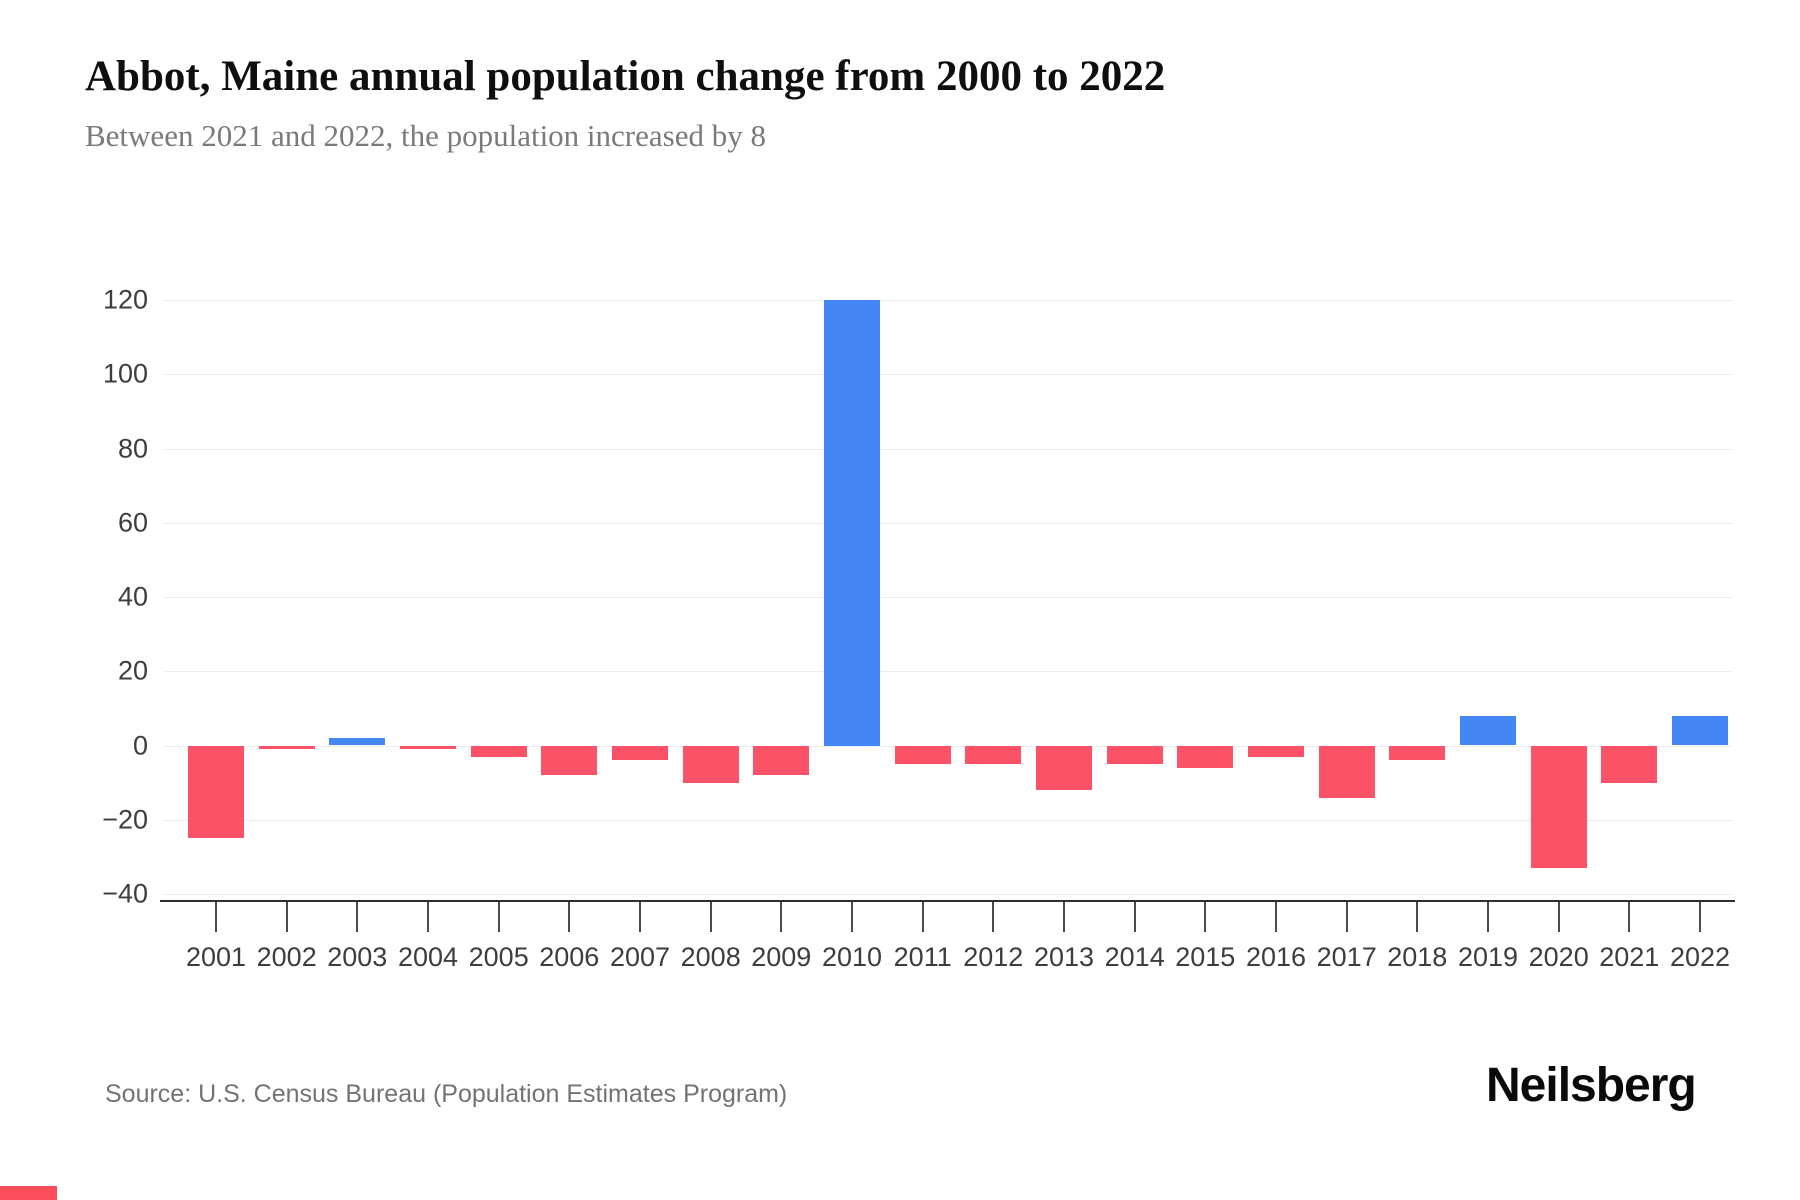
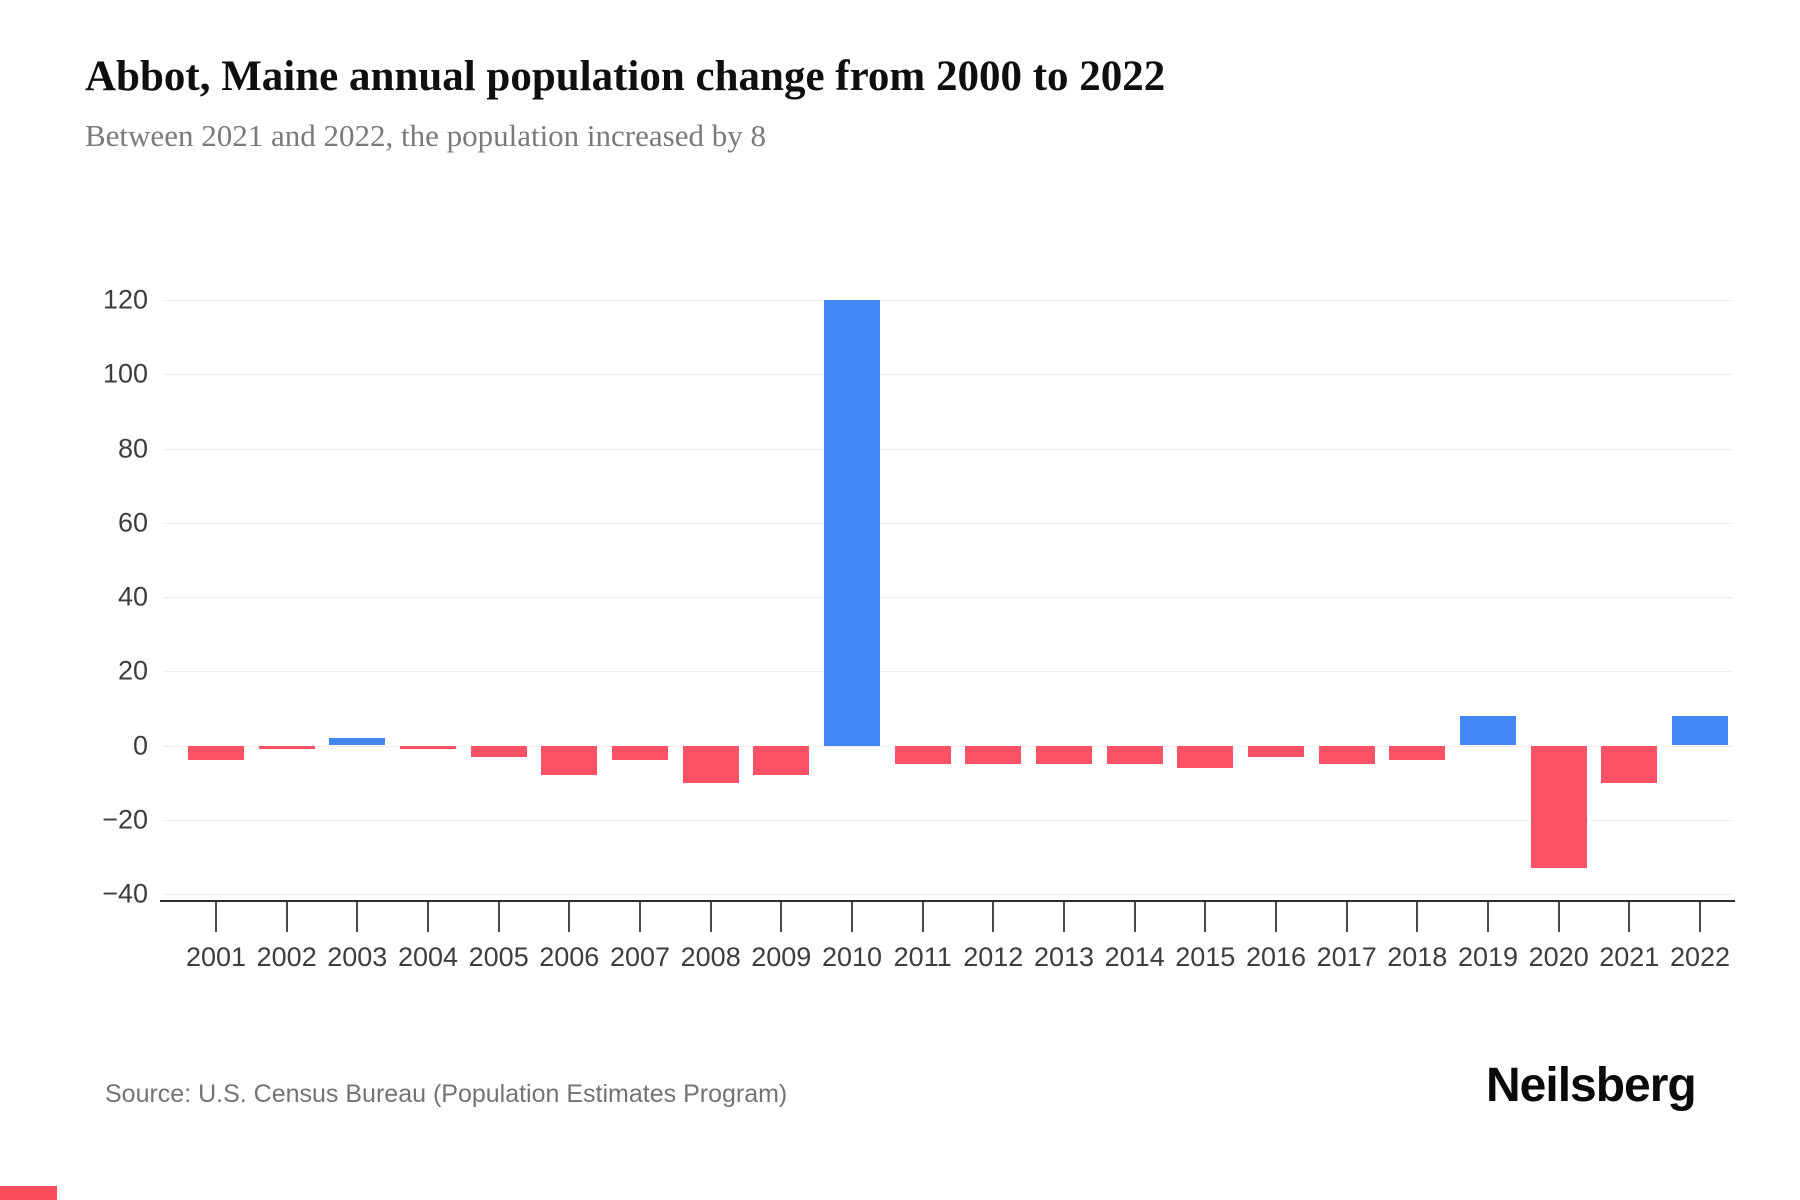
2001: -25 -> -4
2013: -12 -> -5
2017: -14 -> -5
